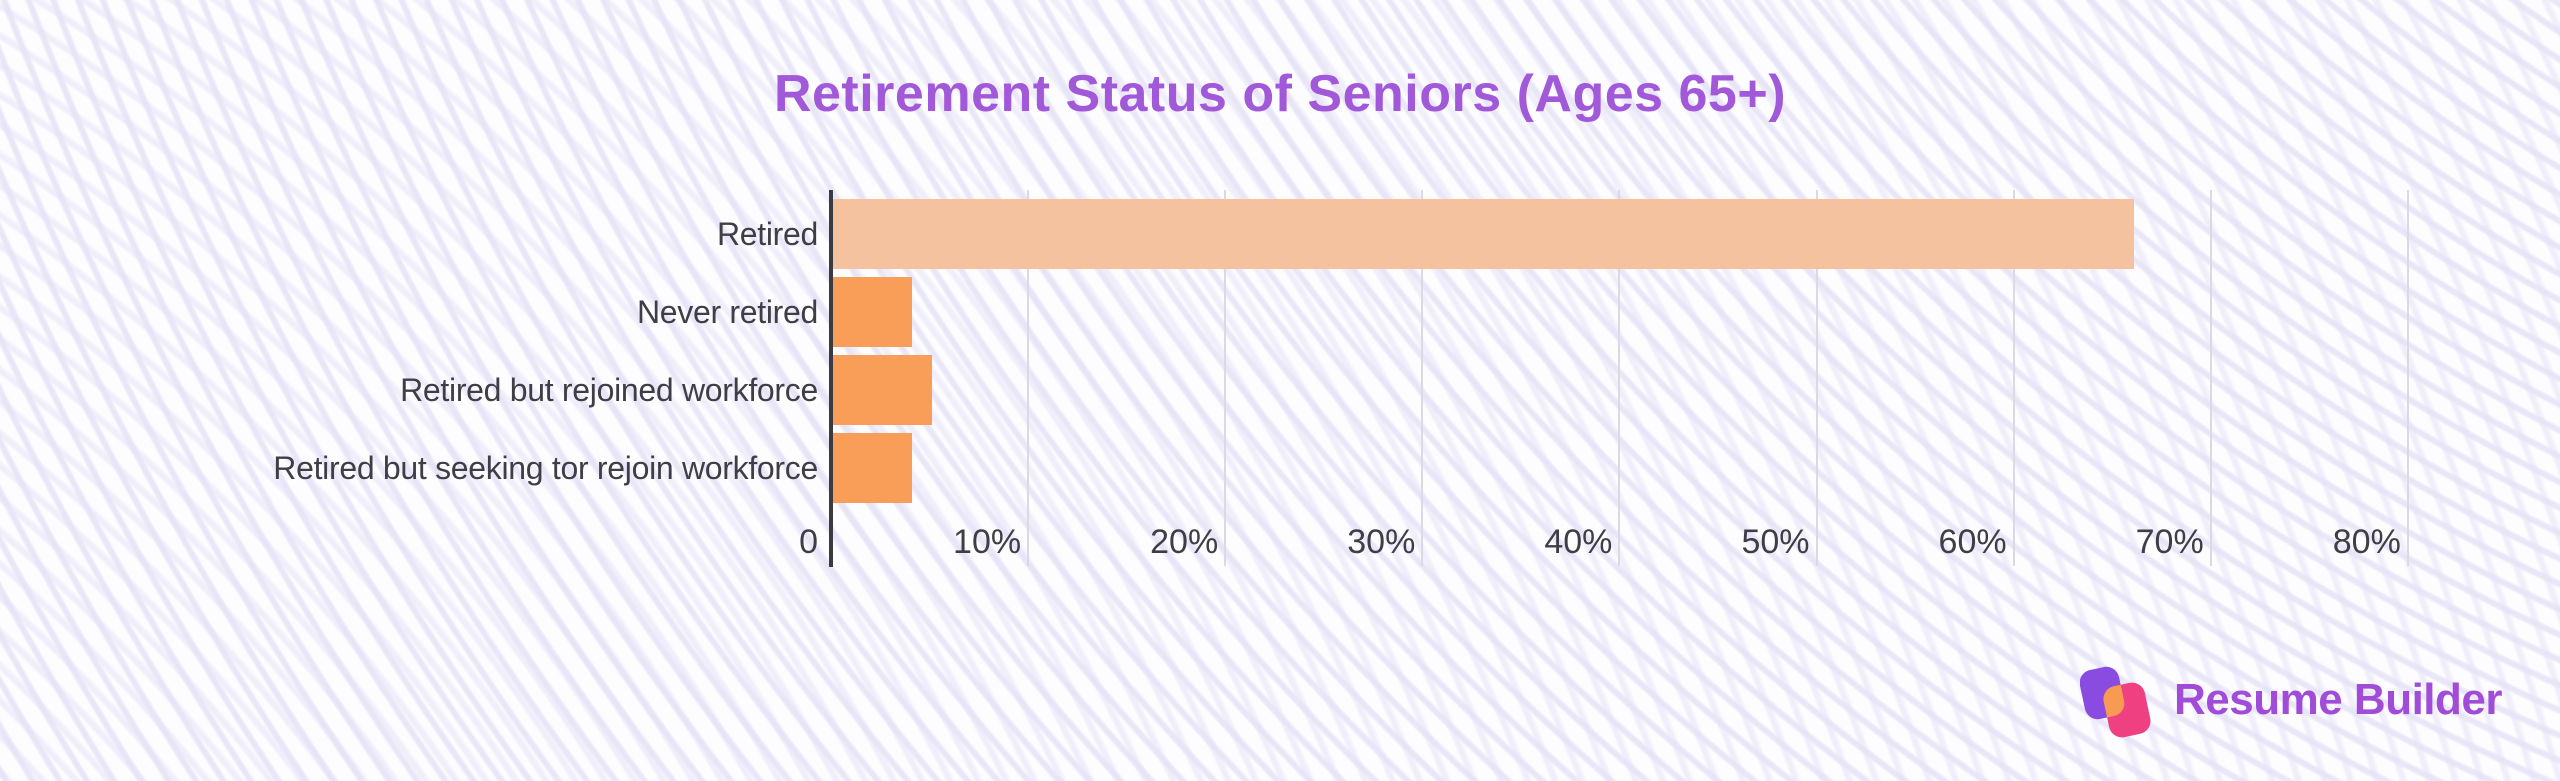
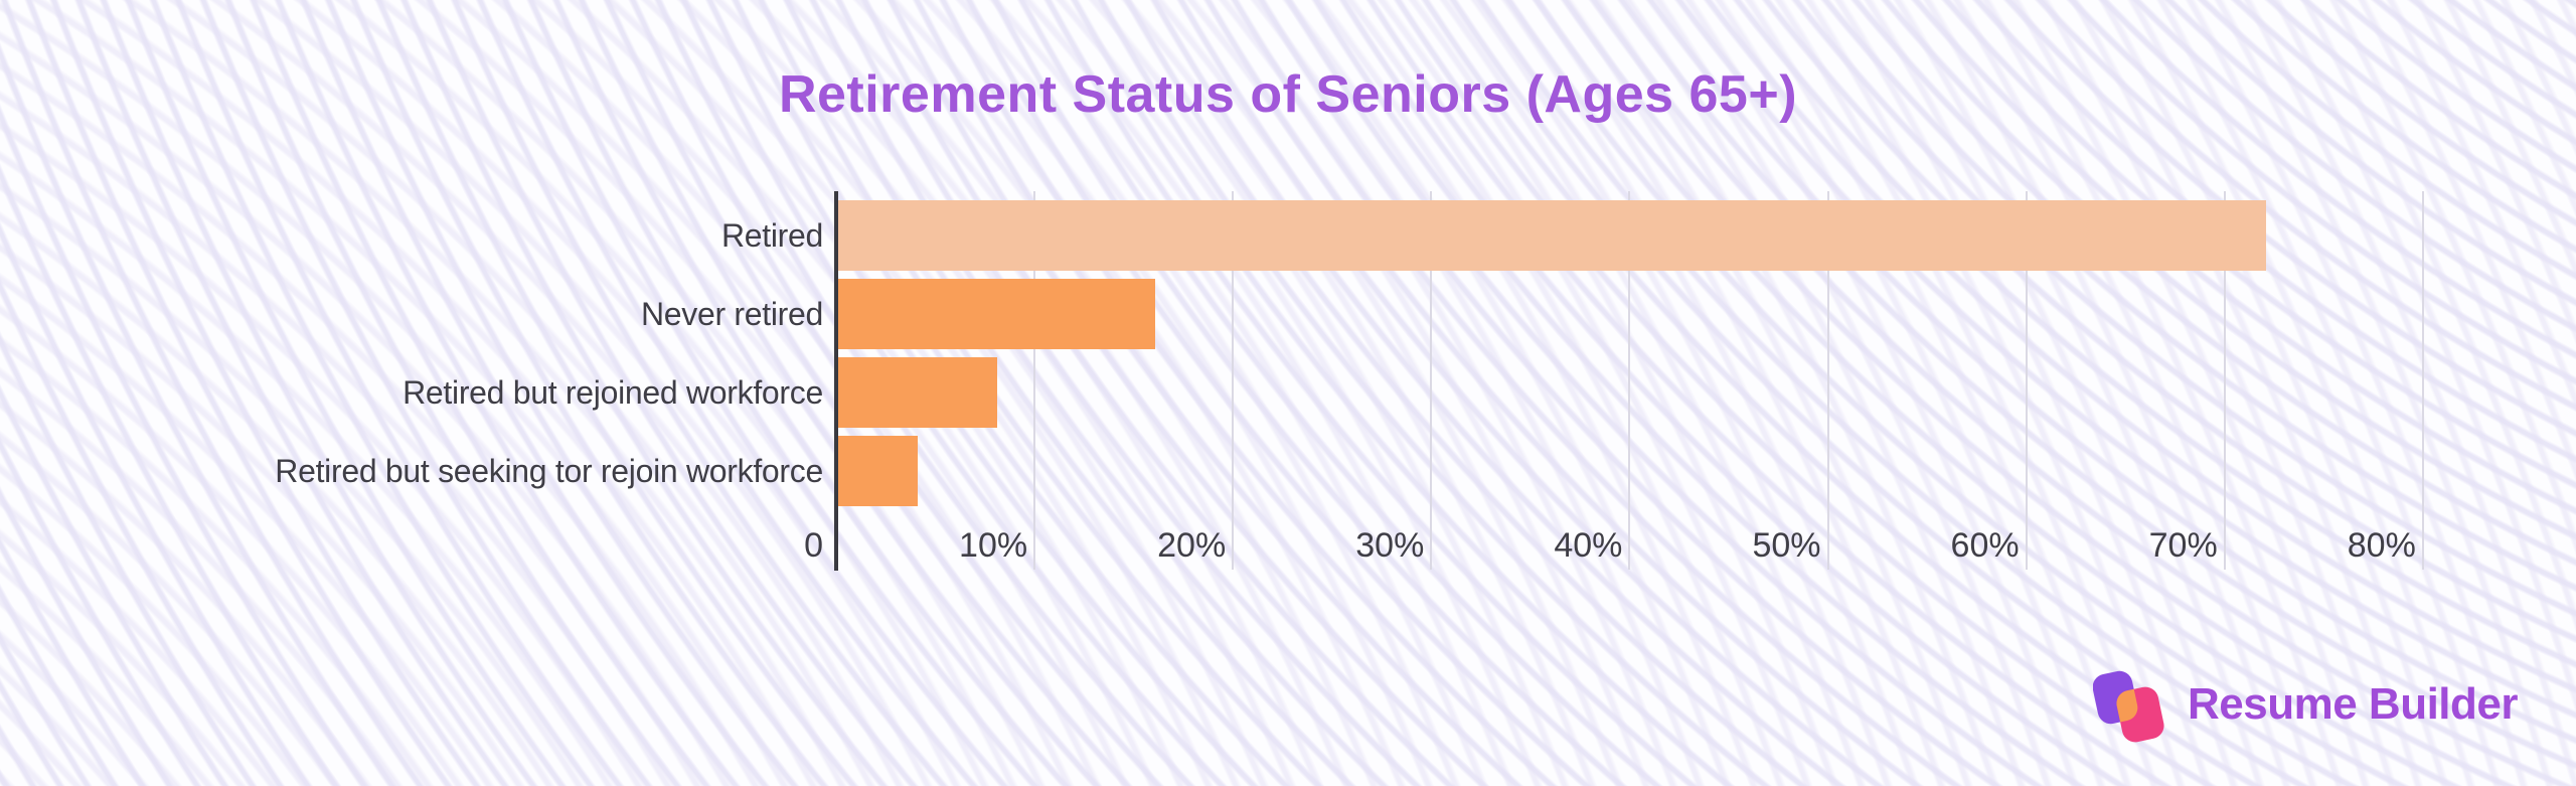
Retired: 66% -> 72%
Never retired: 4% -> 16%
Retired but rejoined workforce: 5% -> 8%
